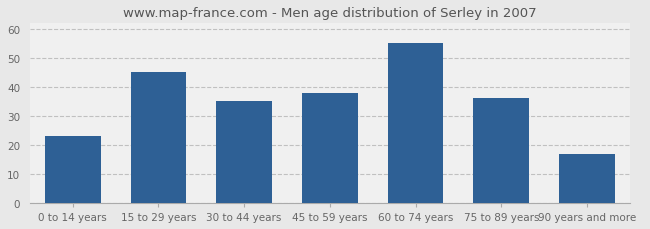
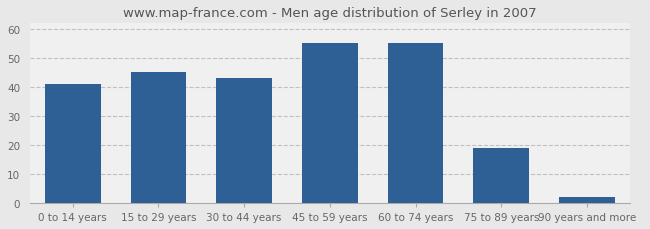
0 to 14 years: 23 -> 41
30 to 44 years: 35 -> 43
45 to 59 years: 38 -> 55
75 to 89 years: 36 -> 19
90 years and more: 17 -> 2
